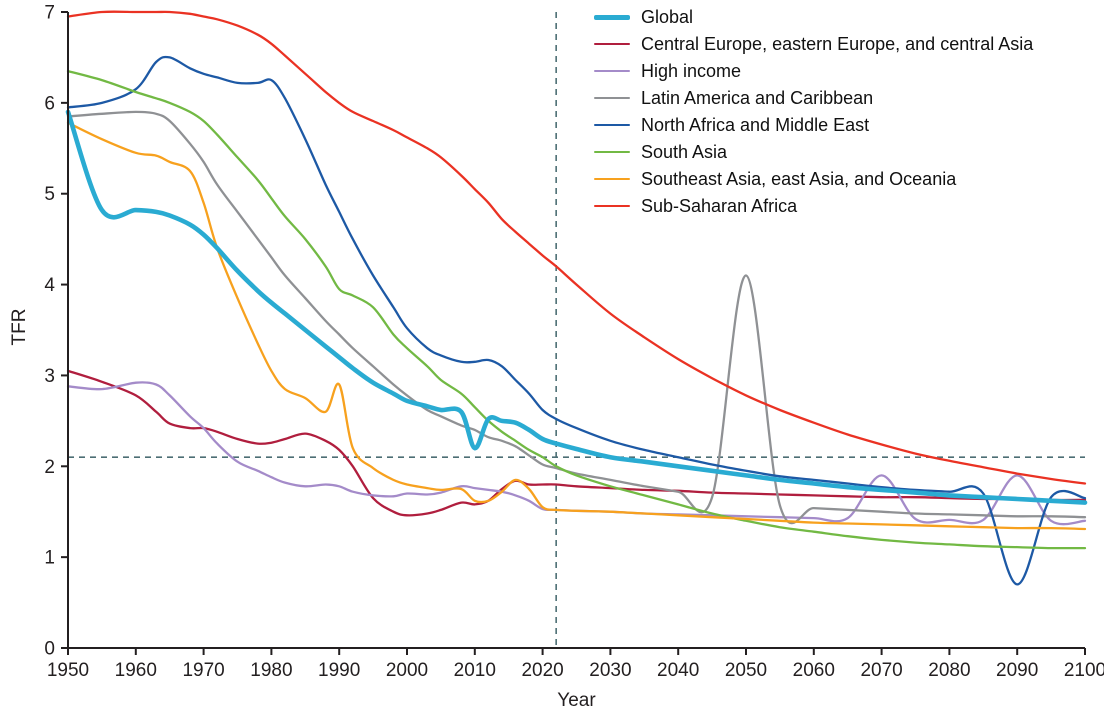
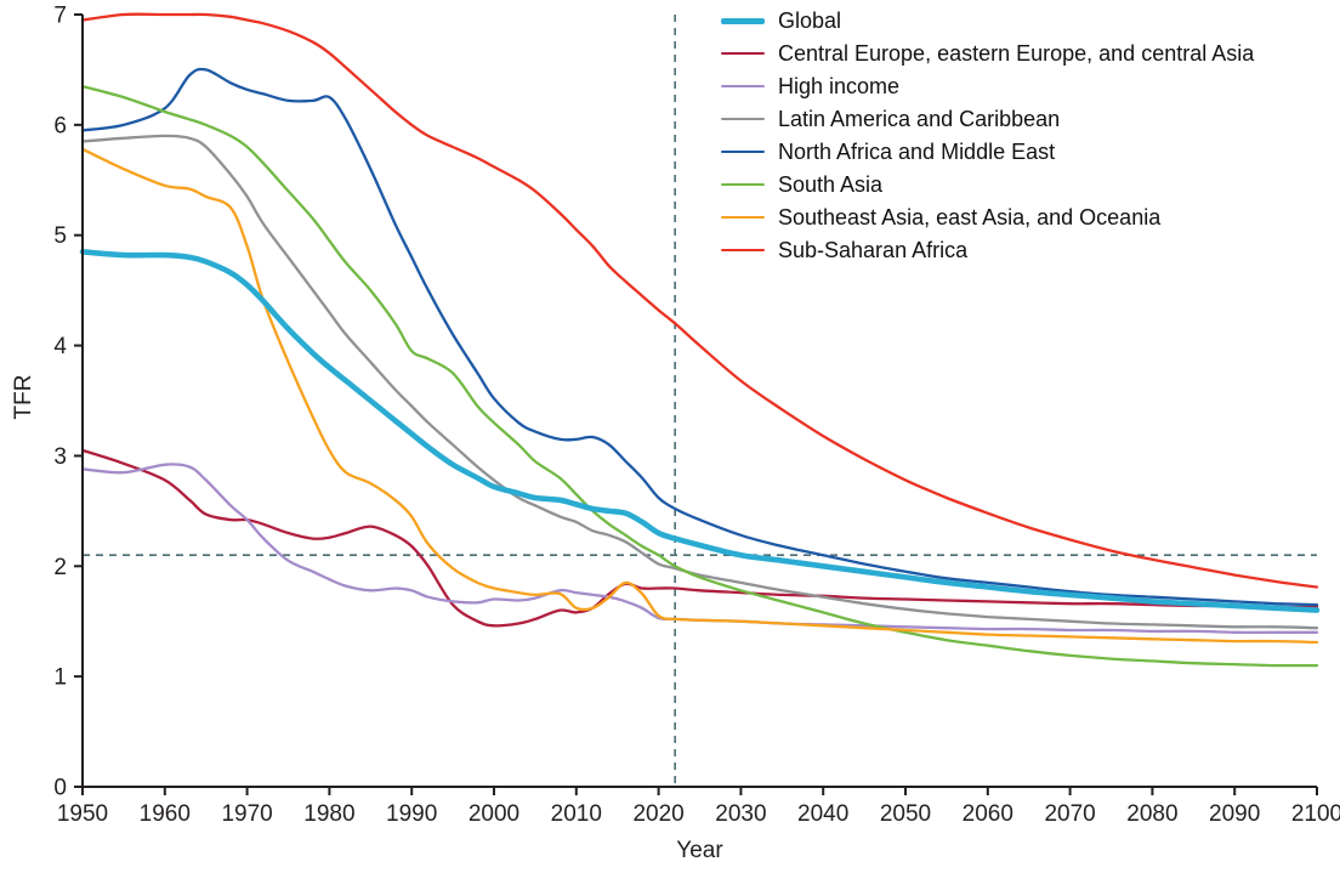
Global/1950: 5.9 -> 4.8
Southeast Asia, east Asia, and Oceania/1990: 2.9 -> 2.5
Global/2010: 2.2 -> 2.6
Latin America and Caribbean/2050: 4.1 -> 1.6
High income/2070: 1.9 -> 1.4
High income/2090: 1.9 -> 1.4
North Africa and Middle East/2090: 0.7 -> 1.7
